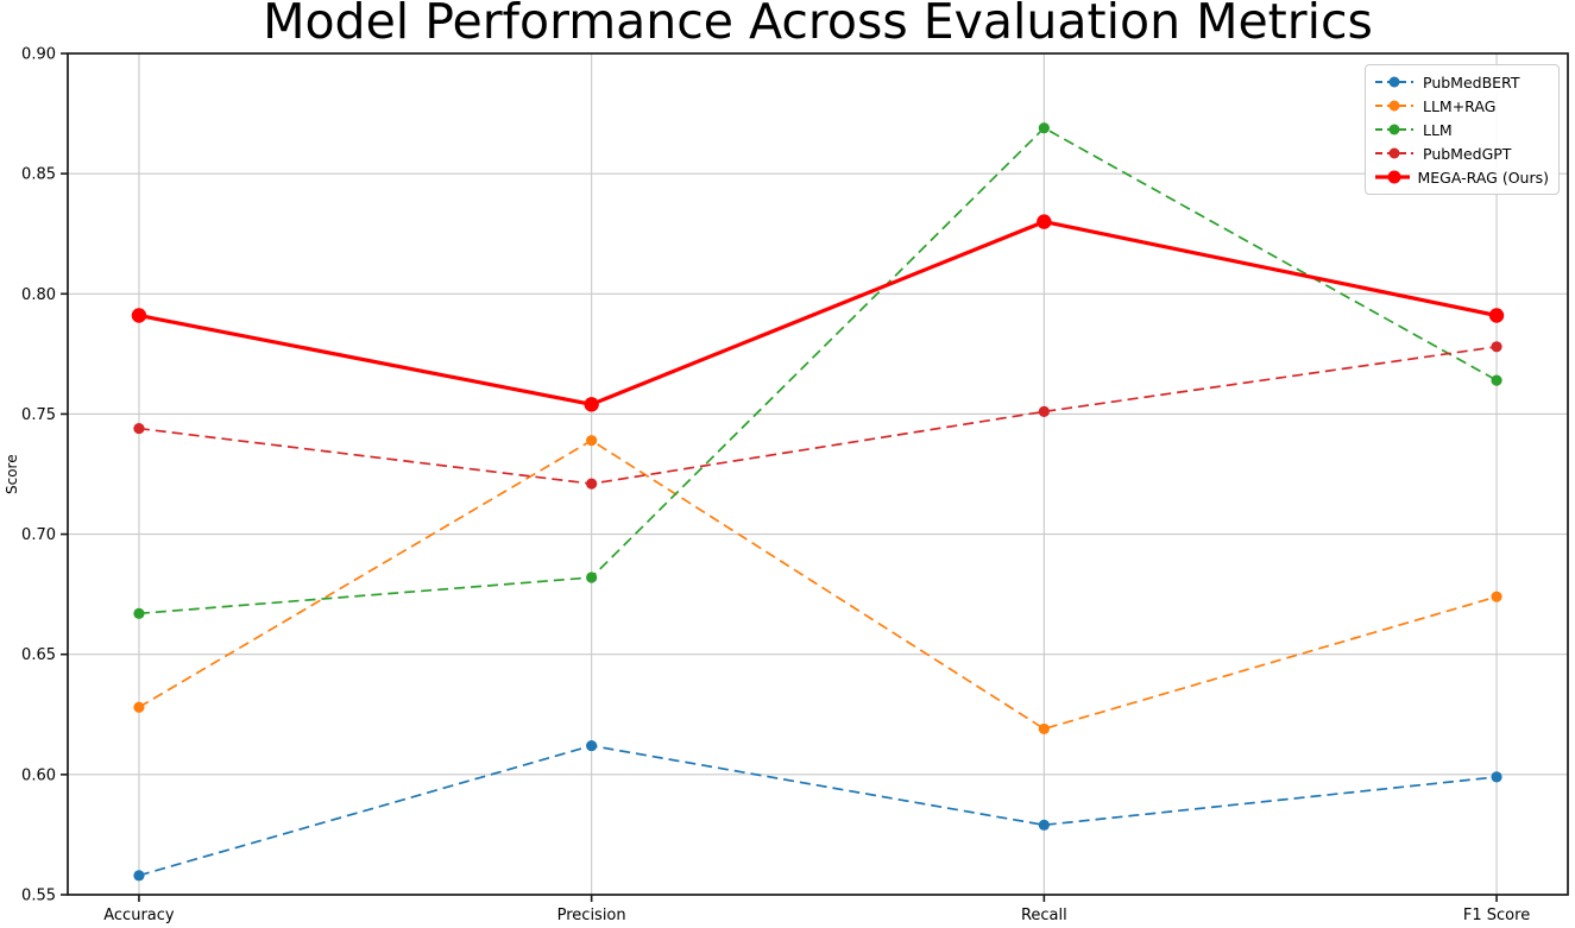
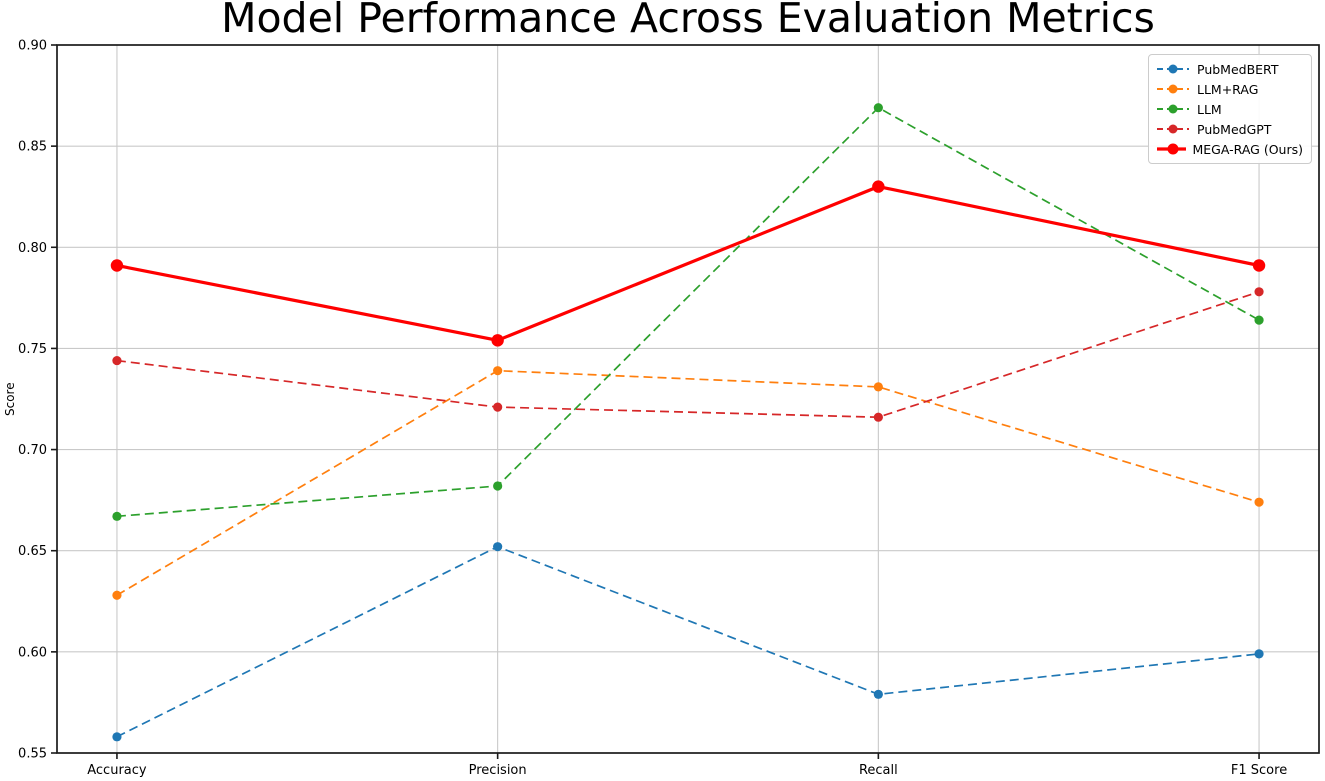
PubMedBERT/Precision: 0.612 -> 0.652
LLM+RAG/Recall: 0.619 -> 0.731
PubMedGPT/Recall: 0.751 -> 0.716
